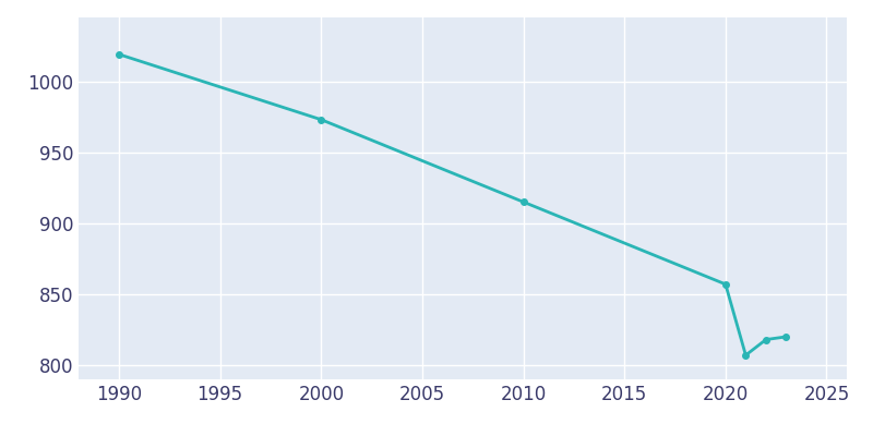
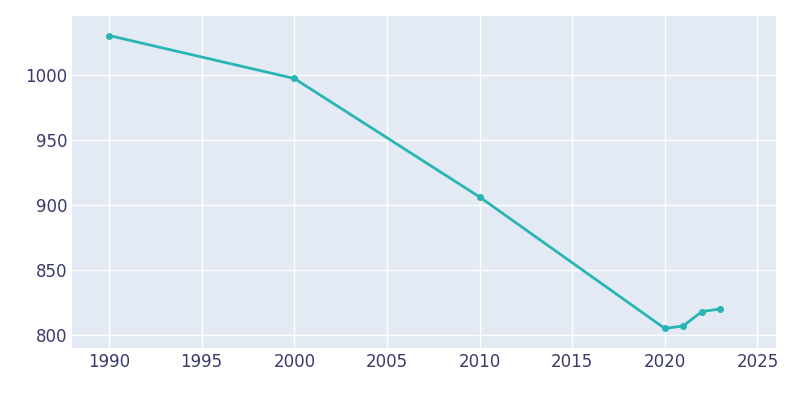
1990: 1019 -> 1030
2000: 973 -> 997
2010: 915 -> 906
2020: 857 -> 805
